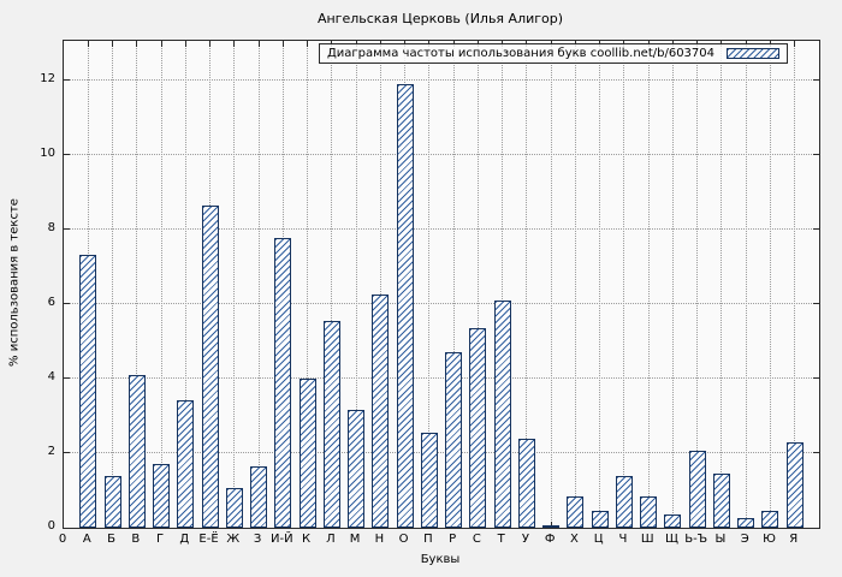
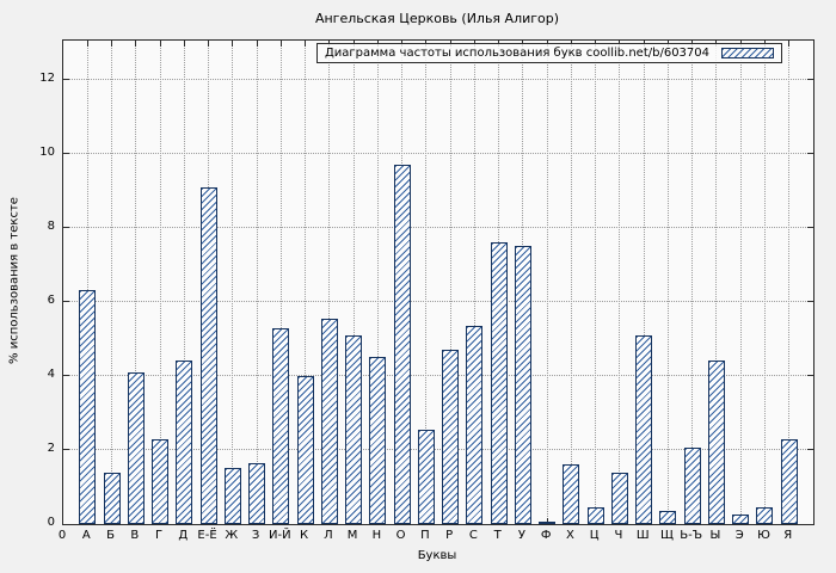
А: 7.3 -> 6.3
Г: 1.7 -> 2.3
Д: 3.4 -> 4.4
Е-Ё: 8.7 -> 9.1
Ж: 1.1 -> 1.5
И-Й: 7.8 -> 5.3
М: 3.1 -> 5.1
Н: 6.2 -> 4.5
О: 11.9 -> 9.7
Т: 6.1 -> 7.6
У: 2.4 -> 7.5
Х: 0.8 -> 1.6
Ш: 0.8 -> 5.1
Ы: 1.4 -> 4.4
